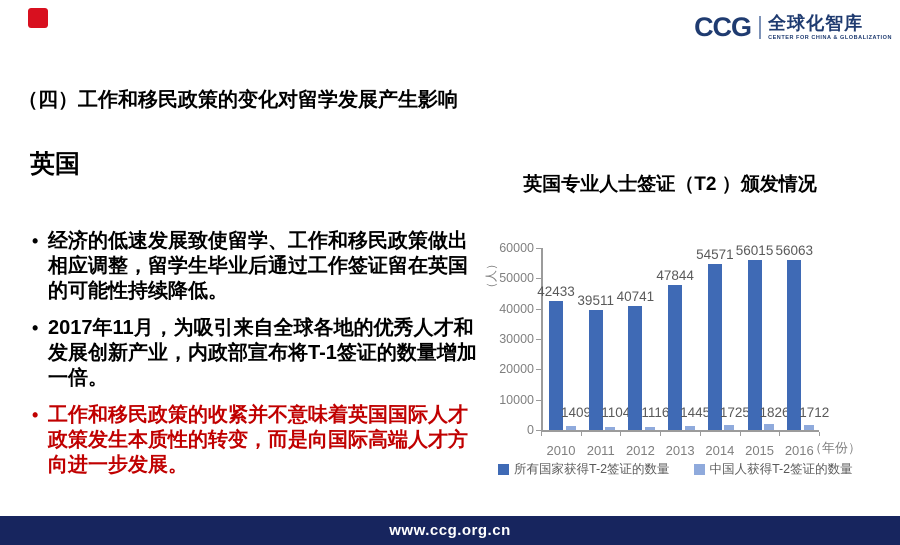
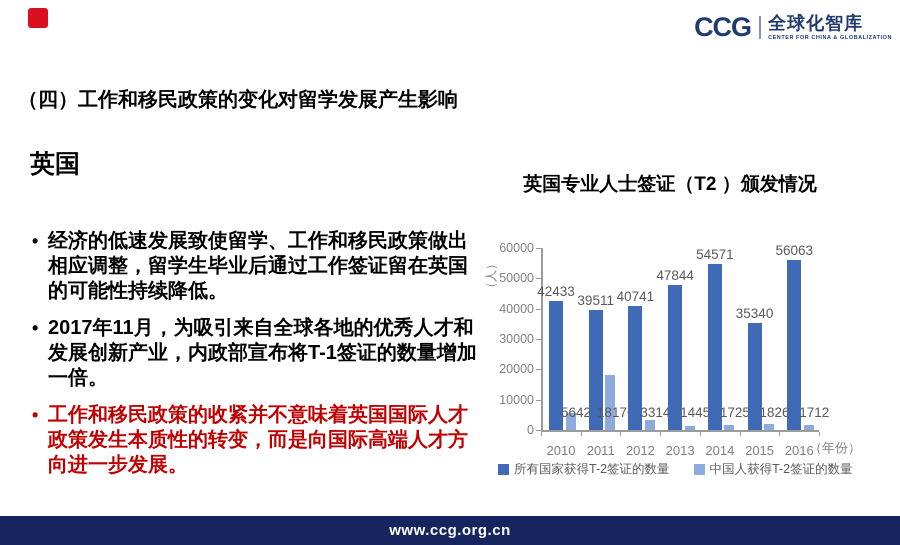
中国人获得T-2签证的数量/2010: 1409 -> 5642
中国人获得T-2签证的数量/2011: 1104 -> 18176
中国人获得T-2签证的数量/2012: 1116 -> 3314
所有国家获得T-2签证的数量/2015: 56015 -> 35340
